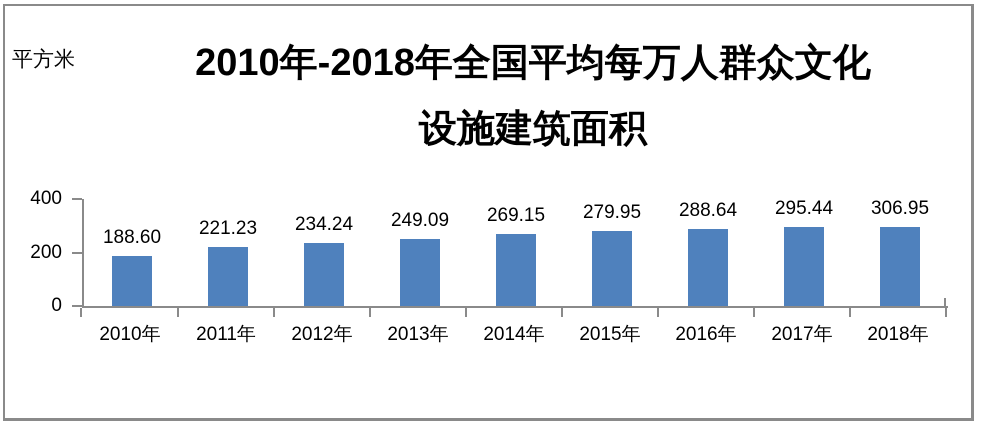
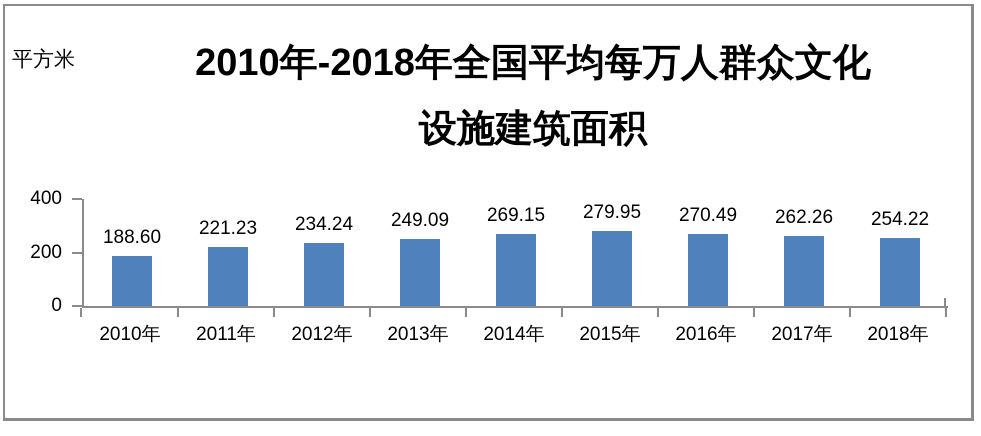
2016年: 288.64 -> 270.49
2017年: 295.44 -> 262.26
2018年: 306.95 -> 254.22
